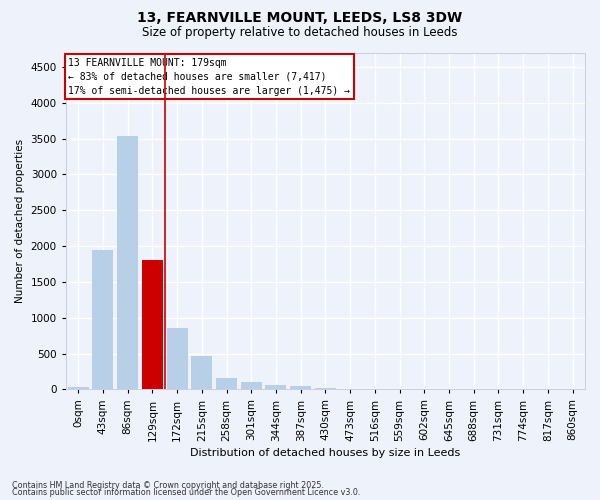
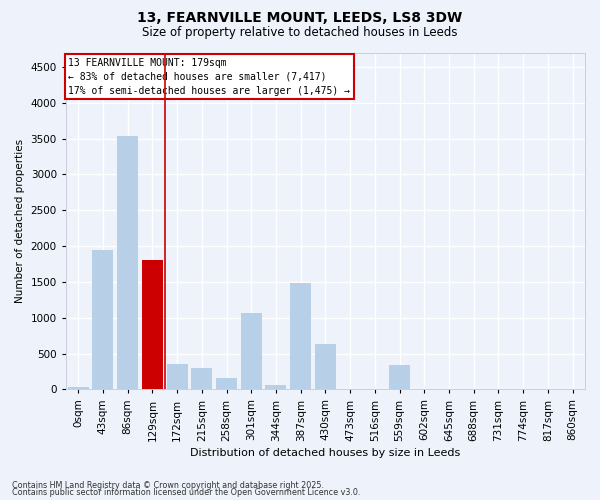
172sqm: 850 -> 360
215sqm: 460 -> 300
301sqm: 100 -> 1060
387sqm: 40 -> 1480
430sqm: 20 -> 640
559sqm: 0 -> 340
